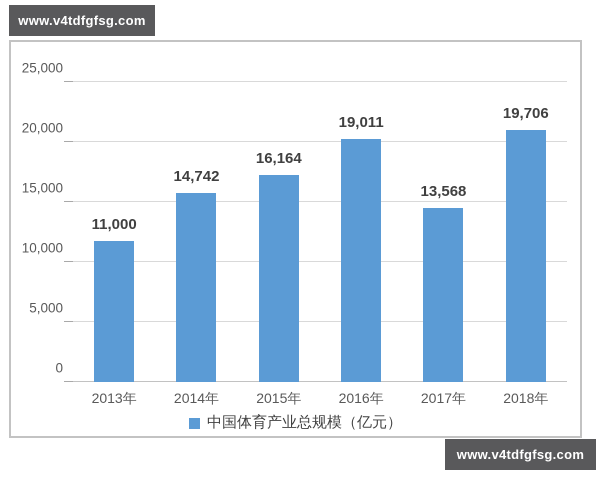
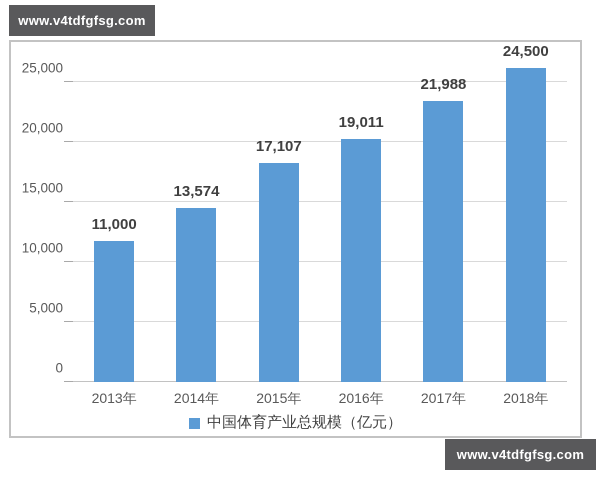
2014年: 14,742 -> 13,574
2015年: 16,164 -> 17,107
2017年: 13,568 -> 21,988
2018年: 19,706 -> 24,500
